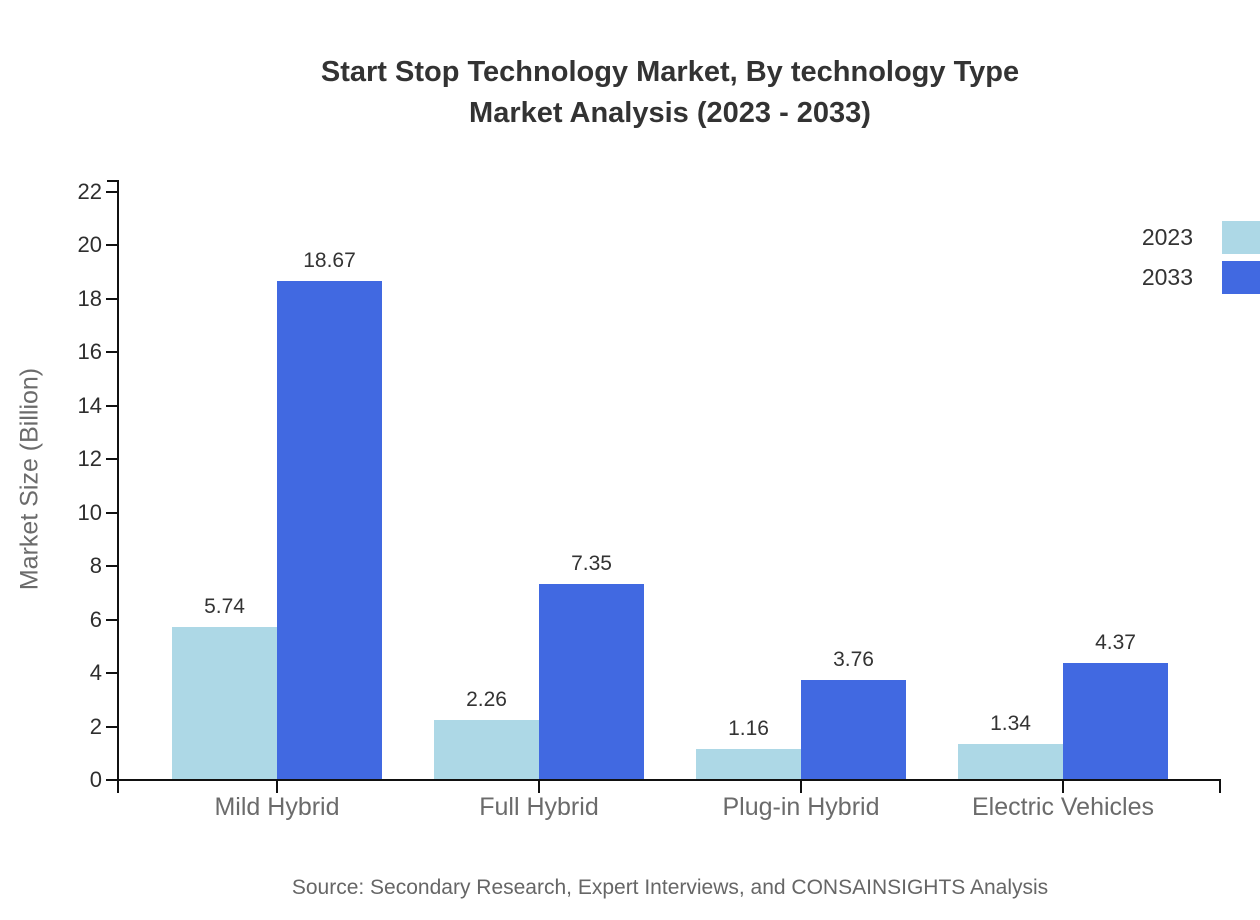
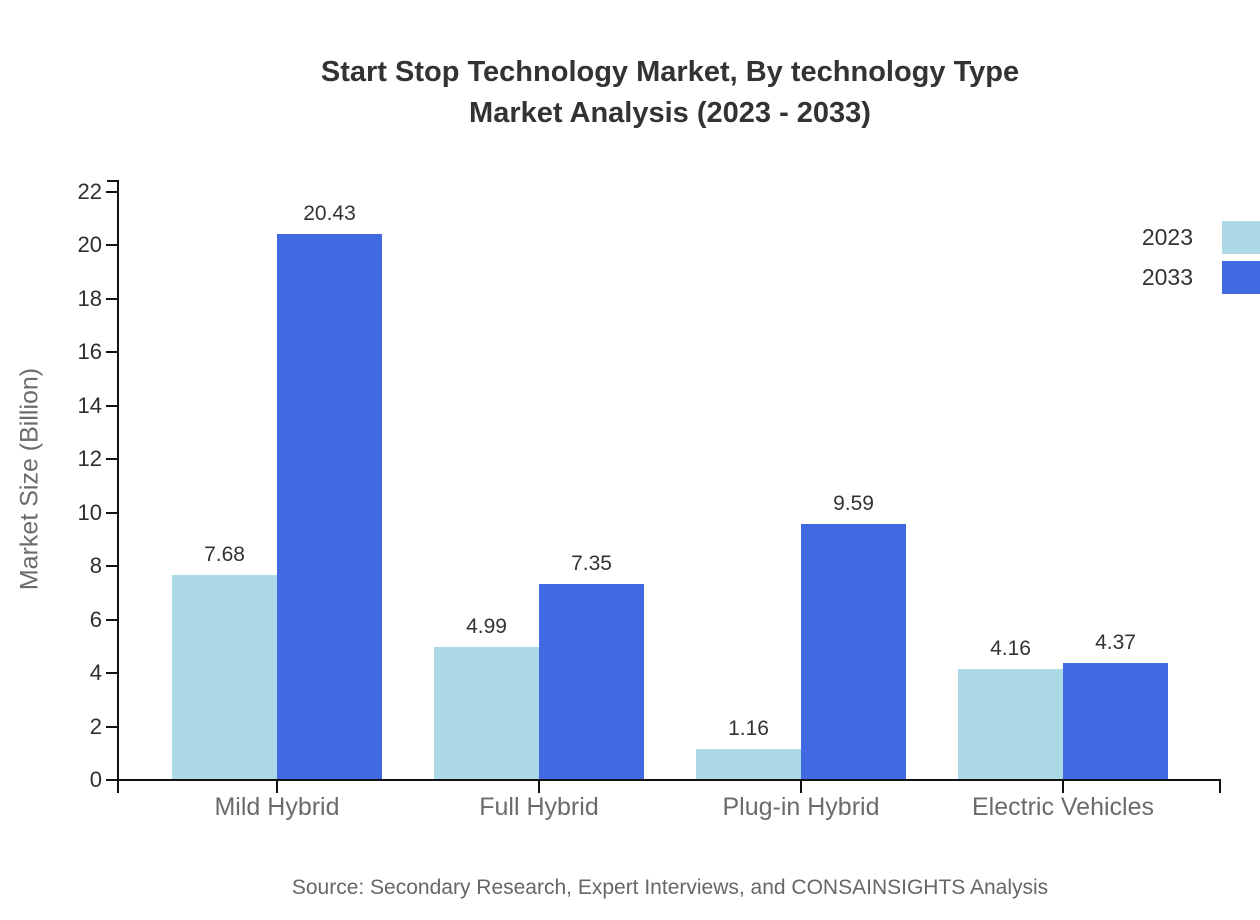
2023/Mild Hybrid: 5.74 -> 7.68
2033/Mild Hybrid: 18.67 -> 20.43
2023/Full Hybrid: 2.26 -> 4.99
2033/Plug-in Hybrid: 3.76 -> 9.59
2023/Electric Vehicles: 1.34 -> 4.16
